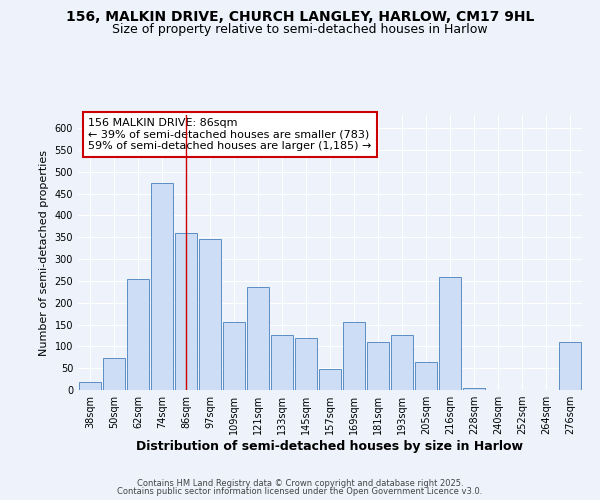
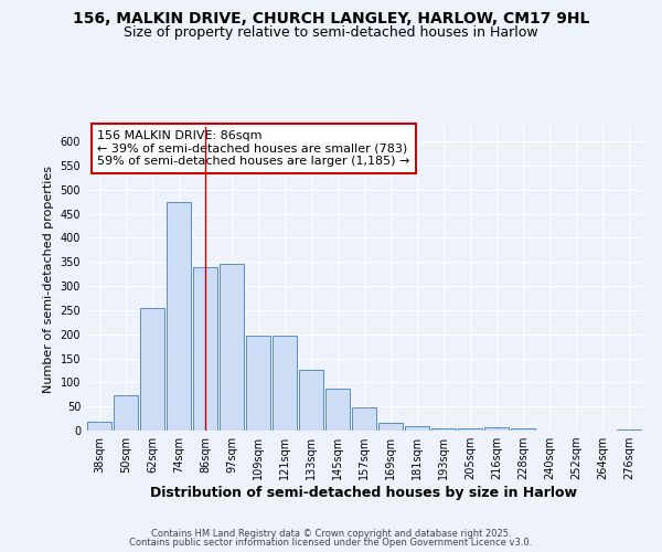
86sqm: 360 -> 340
109sqm: 155 -> 198
121sqm: 235 -> 198
145sqm: 120 -> 88
169sqm: 155 -> 16
181sqm: 110 -> 10
193sqm: 125 -> 5
205sqm: 65 -> 5
216sqm: 260 -> 8
276sqm: 110 -> 2
